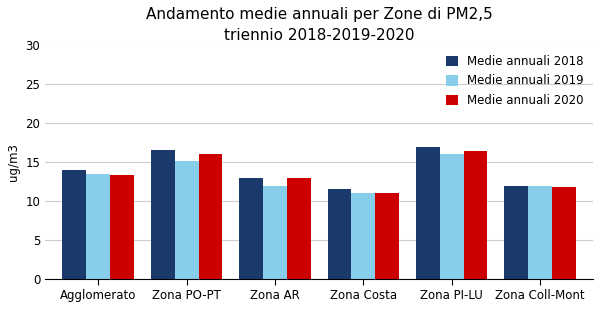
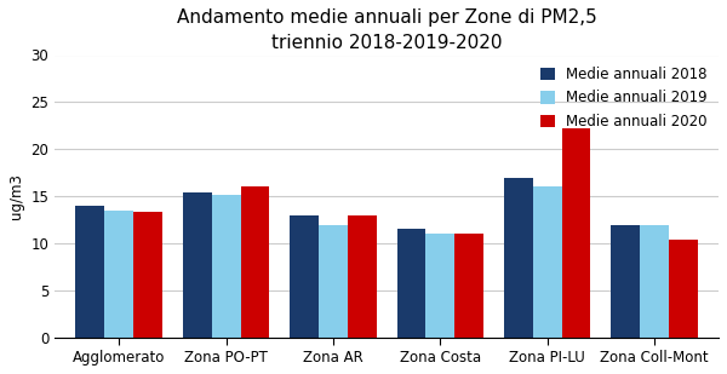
Medie annuali 2018/Zona PO-PT: 16.5 -> 15.4
Medie annuali 2020/Zona PI-LU: 16.4 -> 22.2
Medie annuali 2020/Zona Coll-Mont: 11.8 -> 10.4
